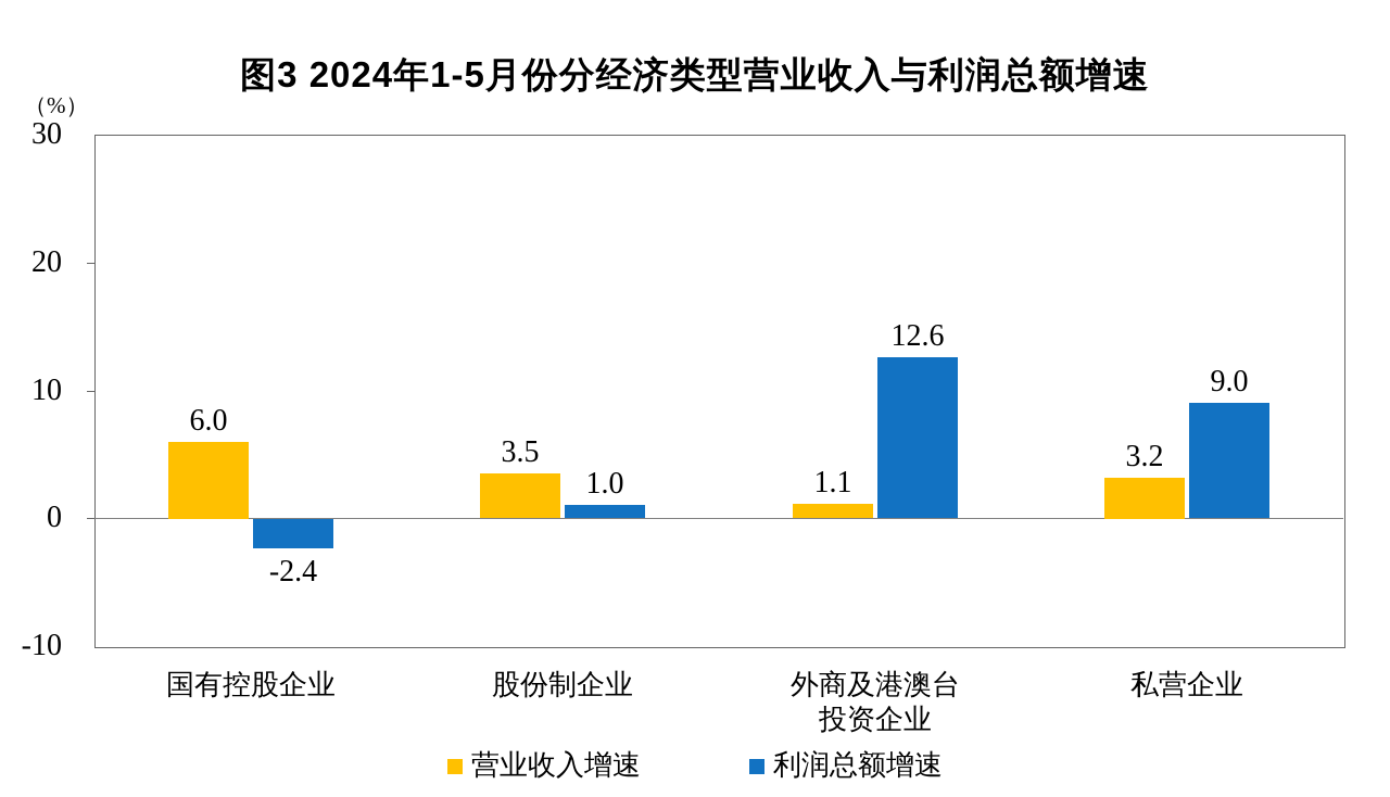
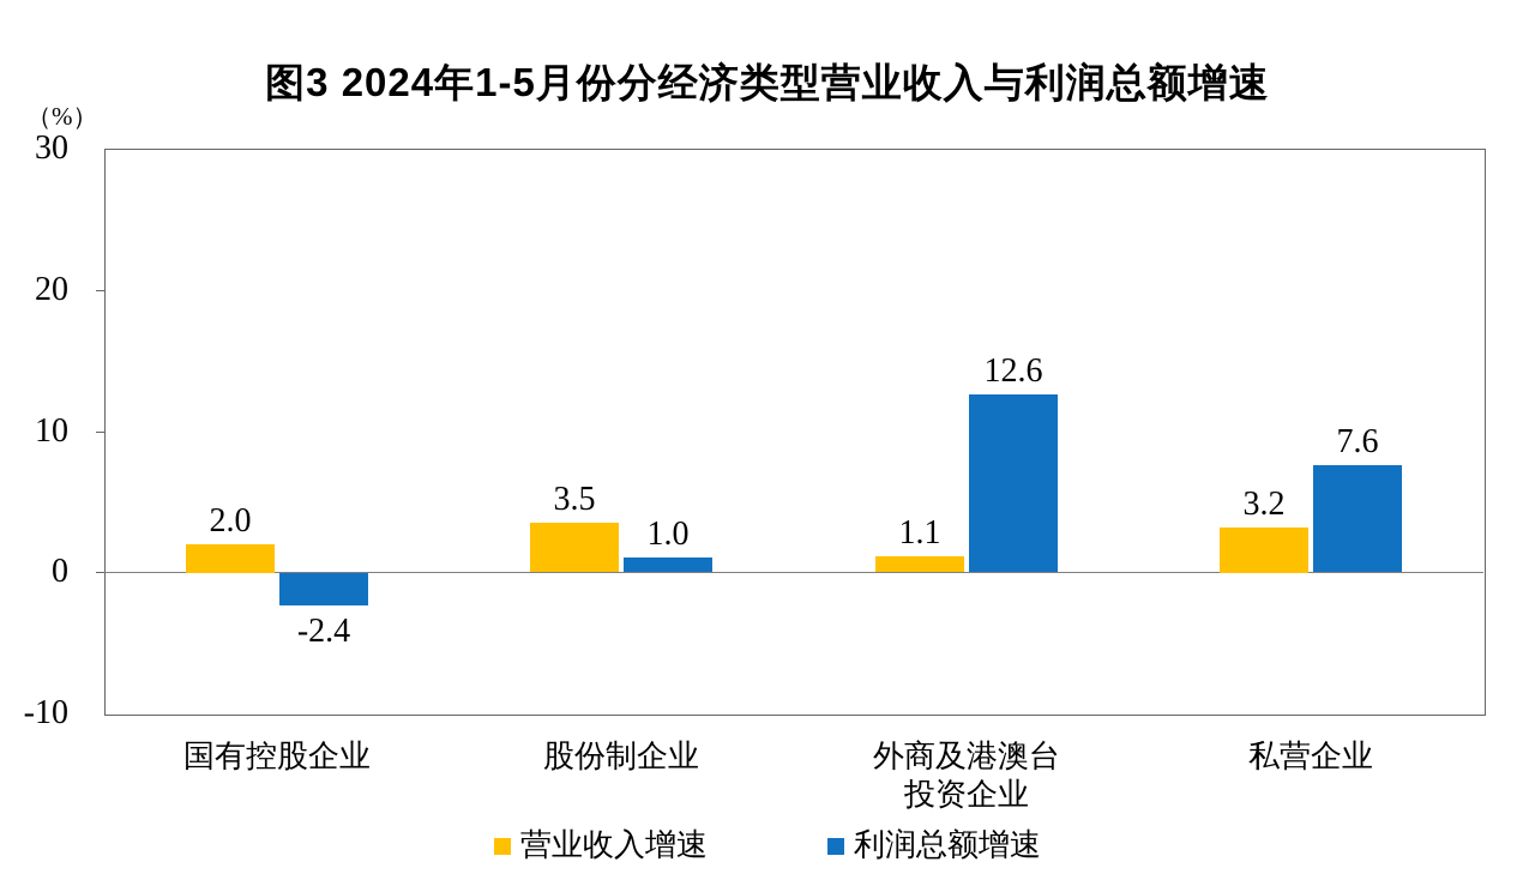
营业收入增速/国有控股企业: 6.0 -> 2.0
利润总额增速/私营企业: 9.0 -> 7.6
